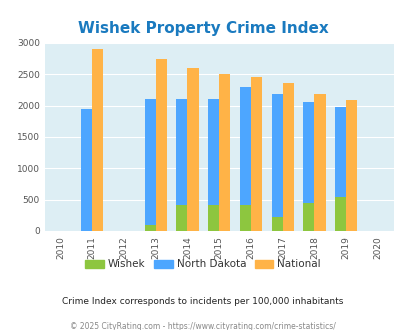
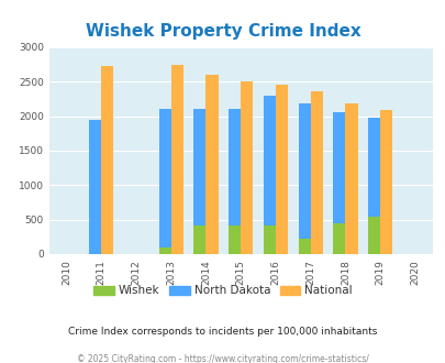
National/2011: 2900 -> 2720
